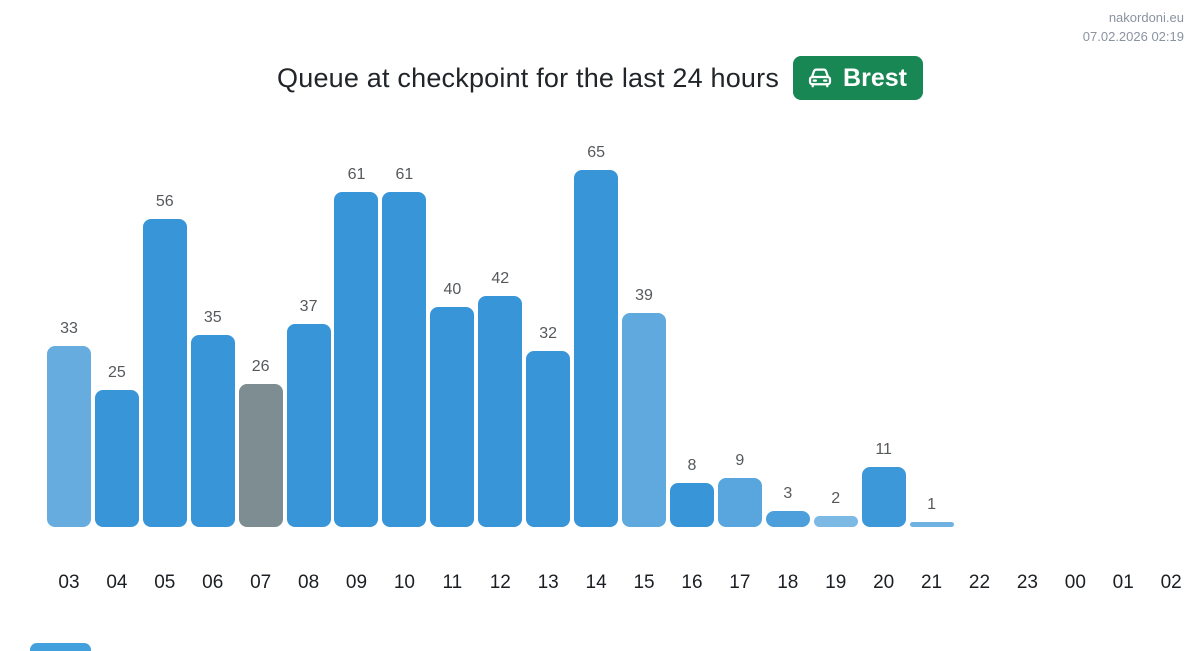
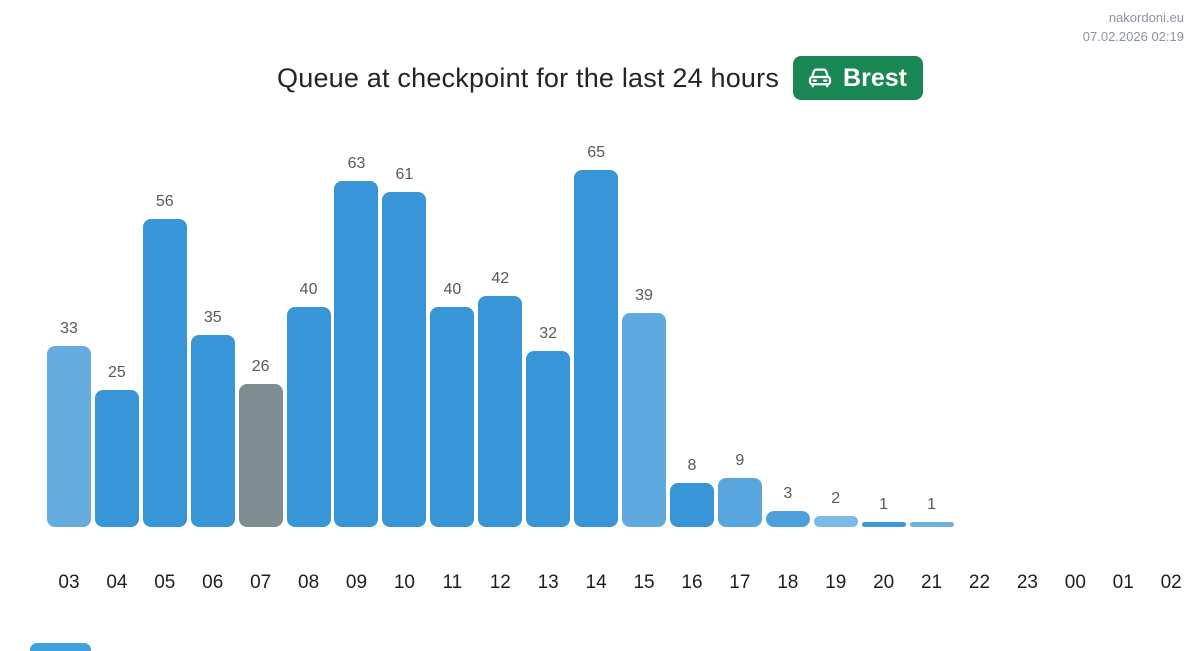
08: 37 -> 40
09: 61 -> 63
20: 11 -> 1
